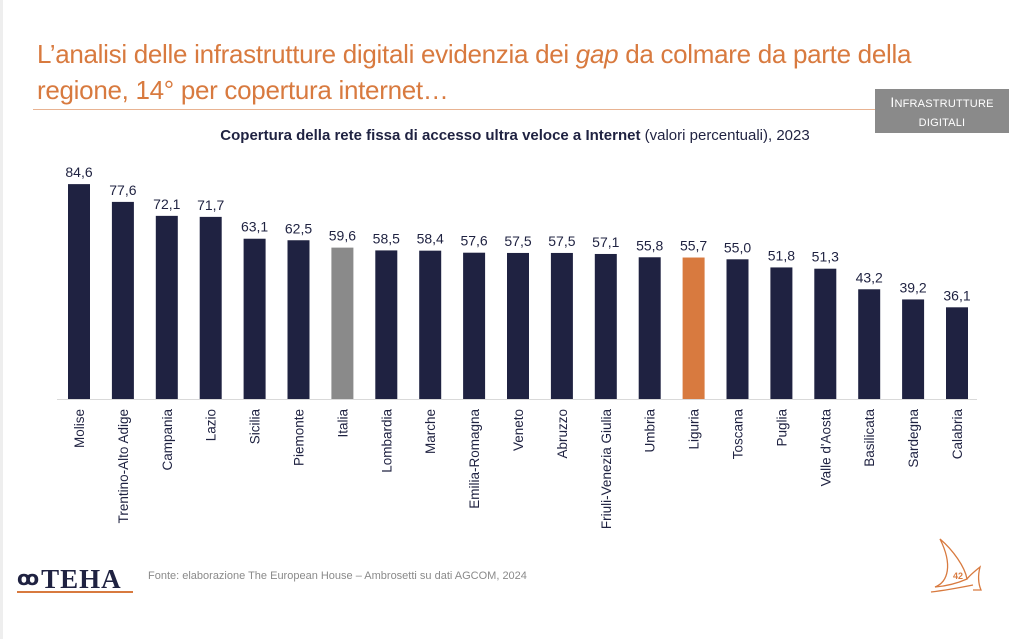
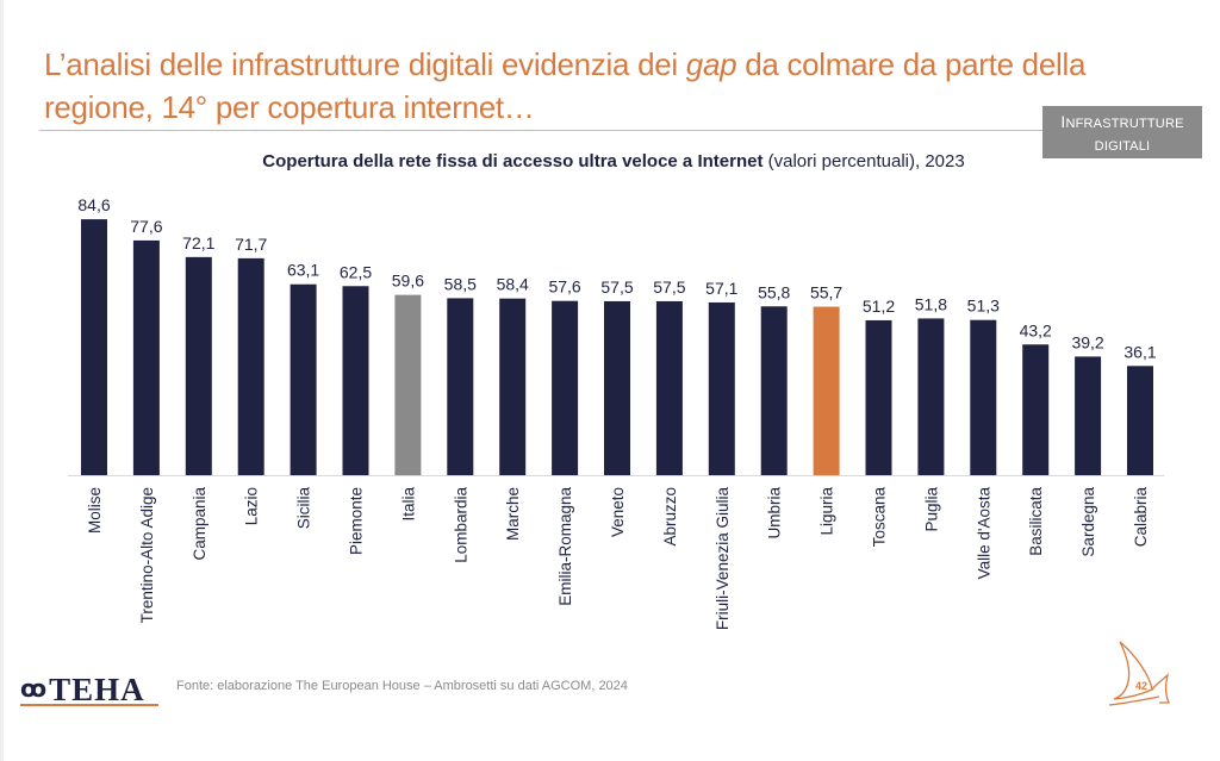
Toscana: 55,0 -> 51,2
